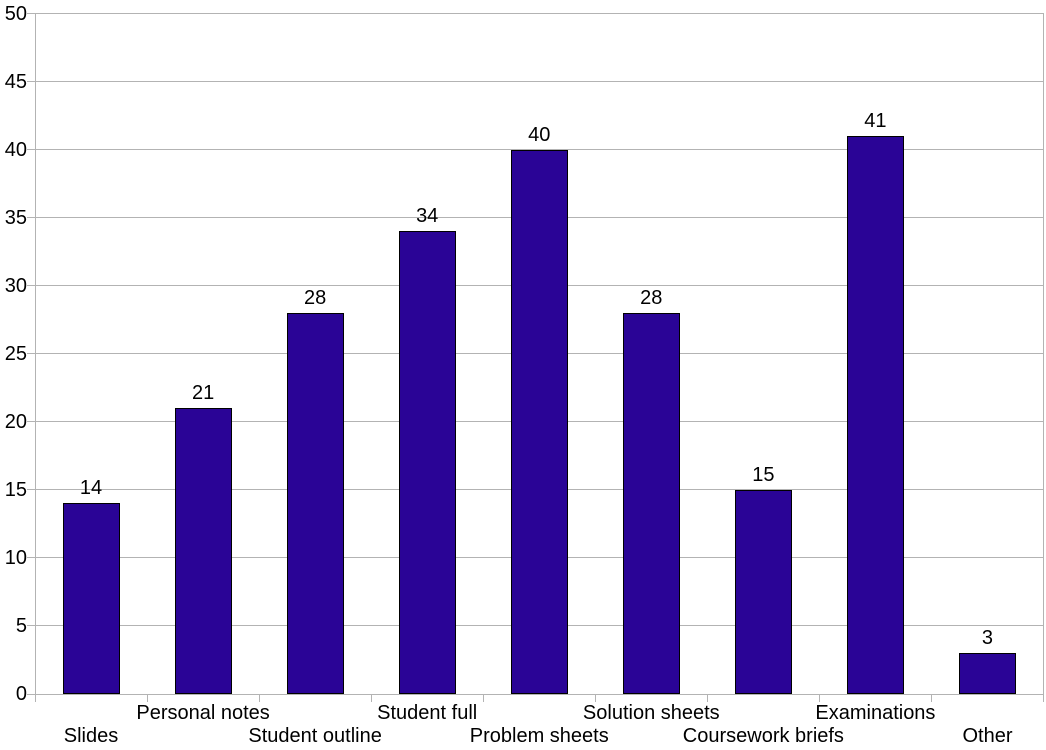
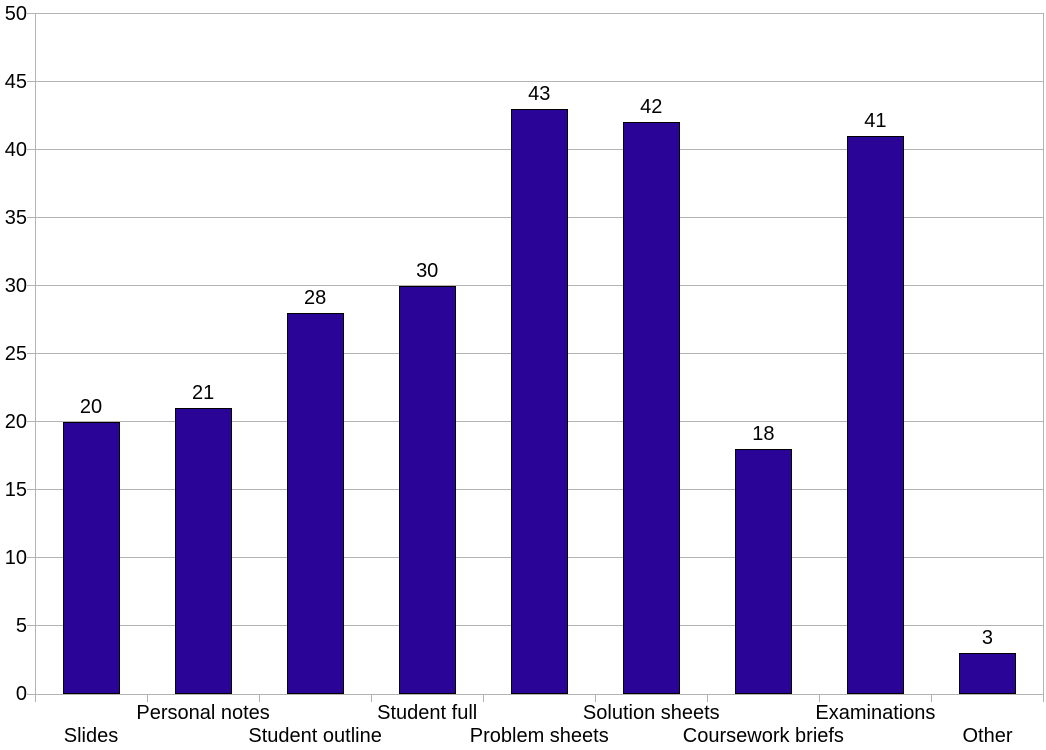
Slides: 14 -> 20
Student full: 34 -> 30
Problem sheets: 40 -> 43
Solution sheets: 28 -> 42
Coursework briefs: 15 -> 18
